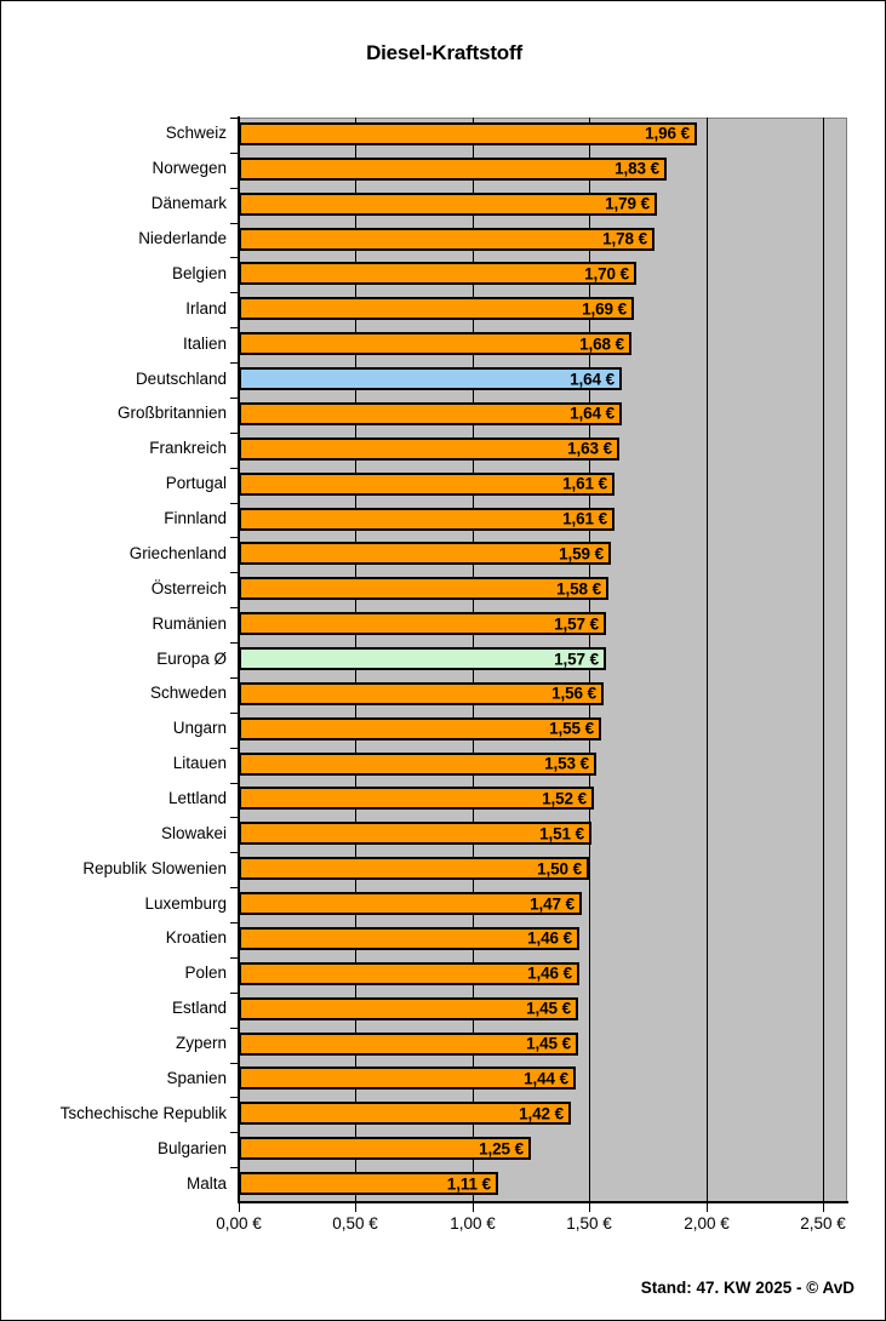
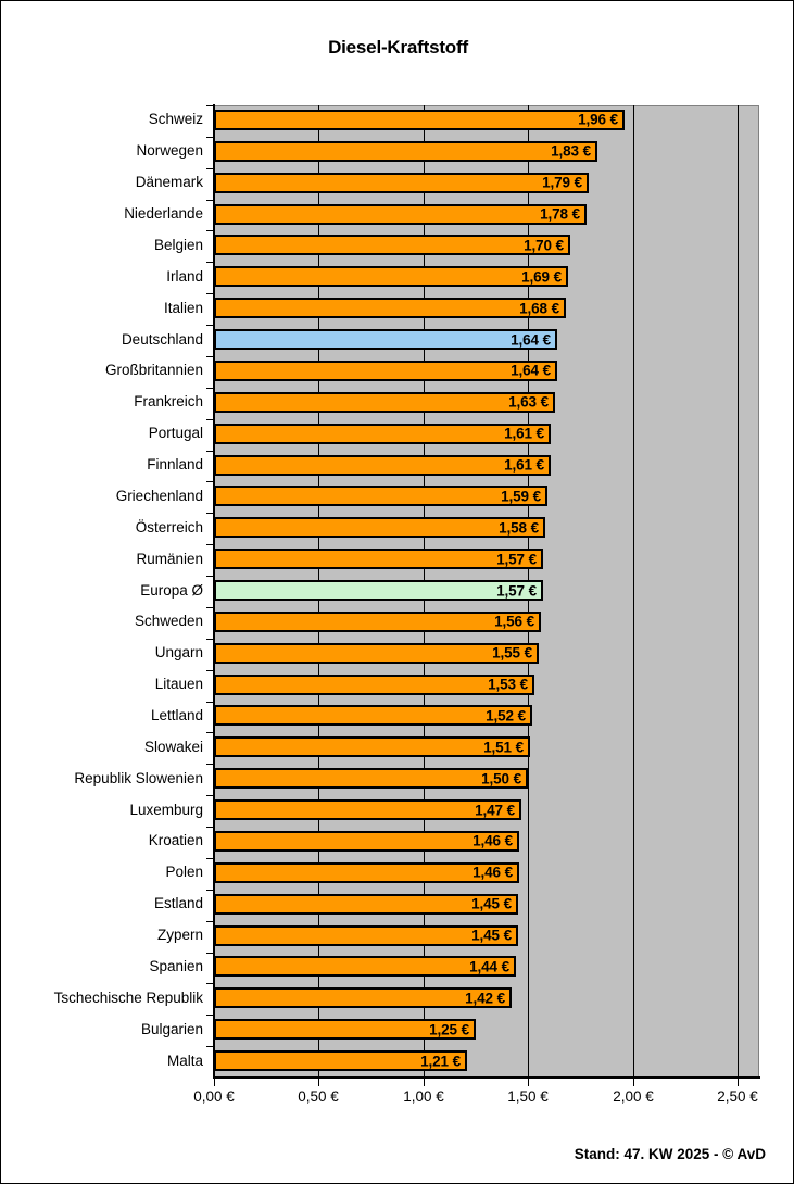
Malta: 1,11 -> 1,21
